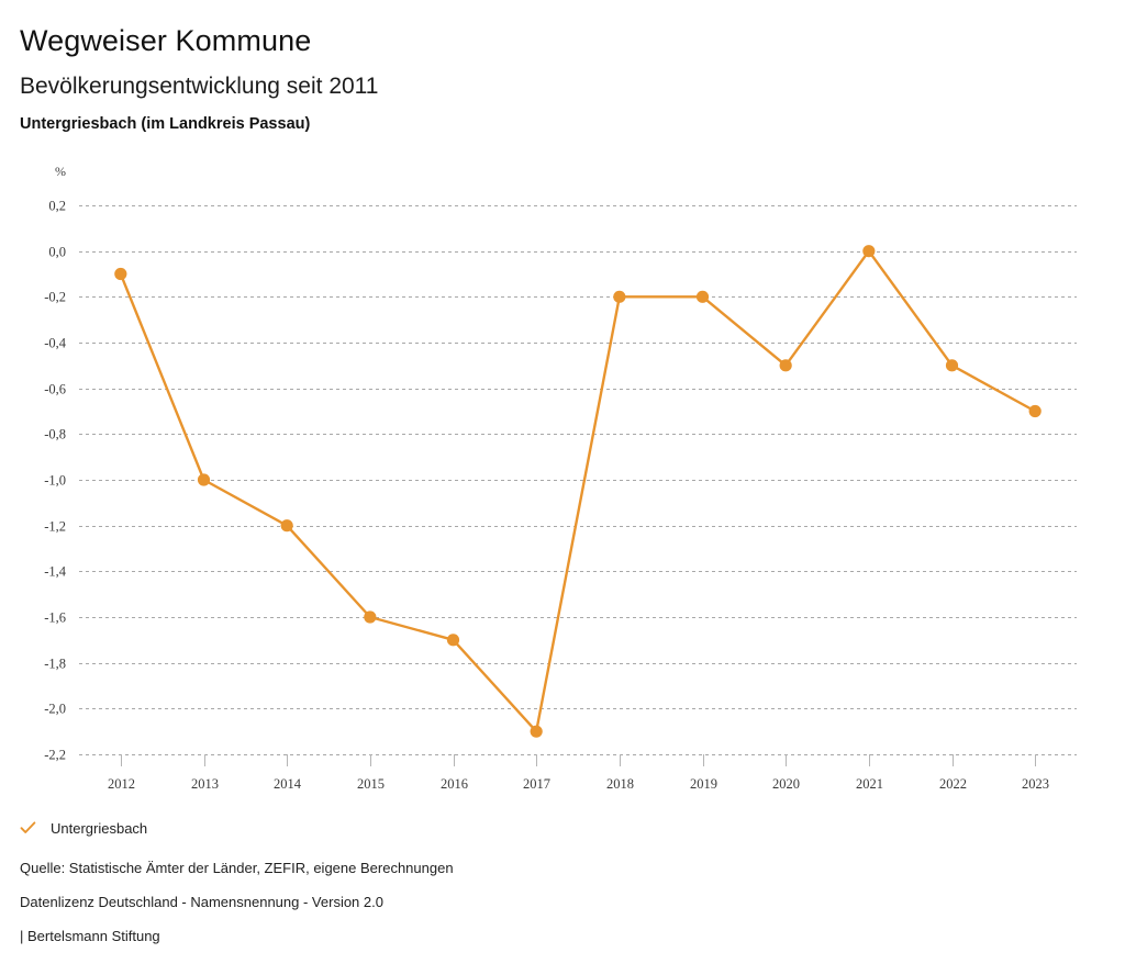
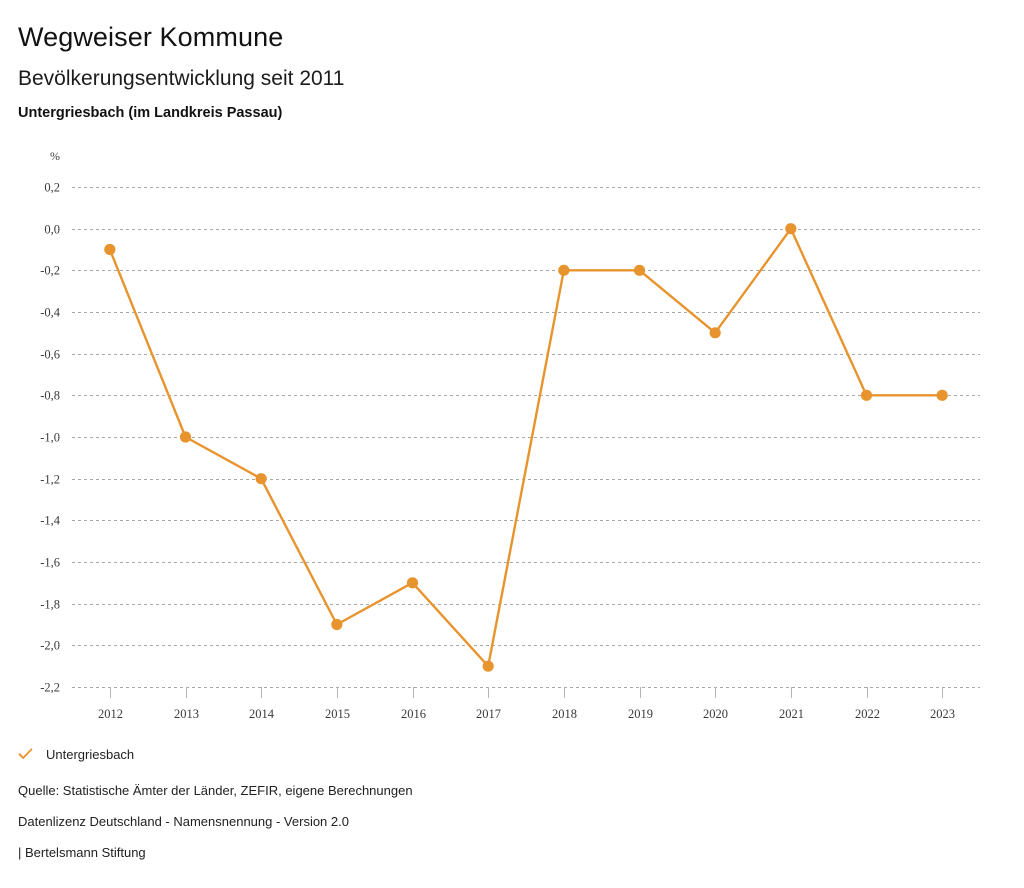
2015: -1,6 -> -1,9
2022: -0,5 -> -0,8
2023: -0,7 -> -0,8
